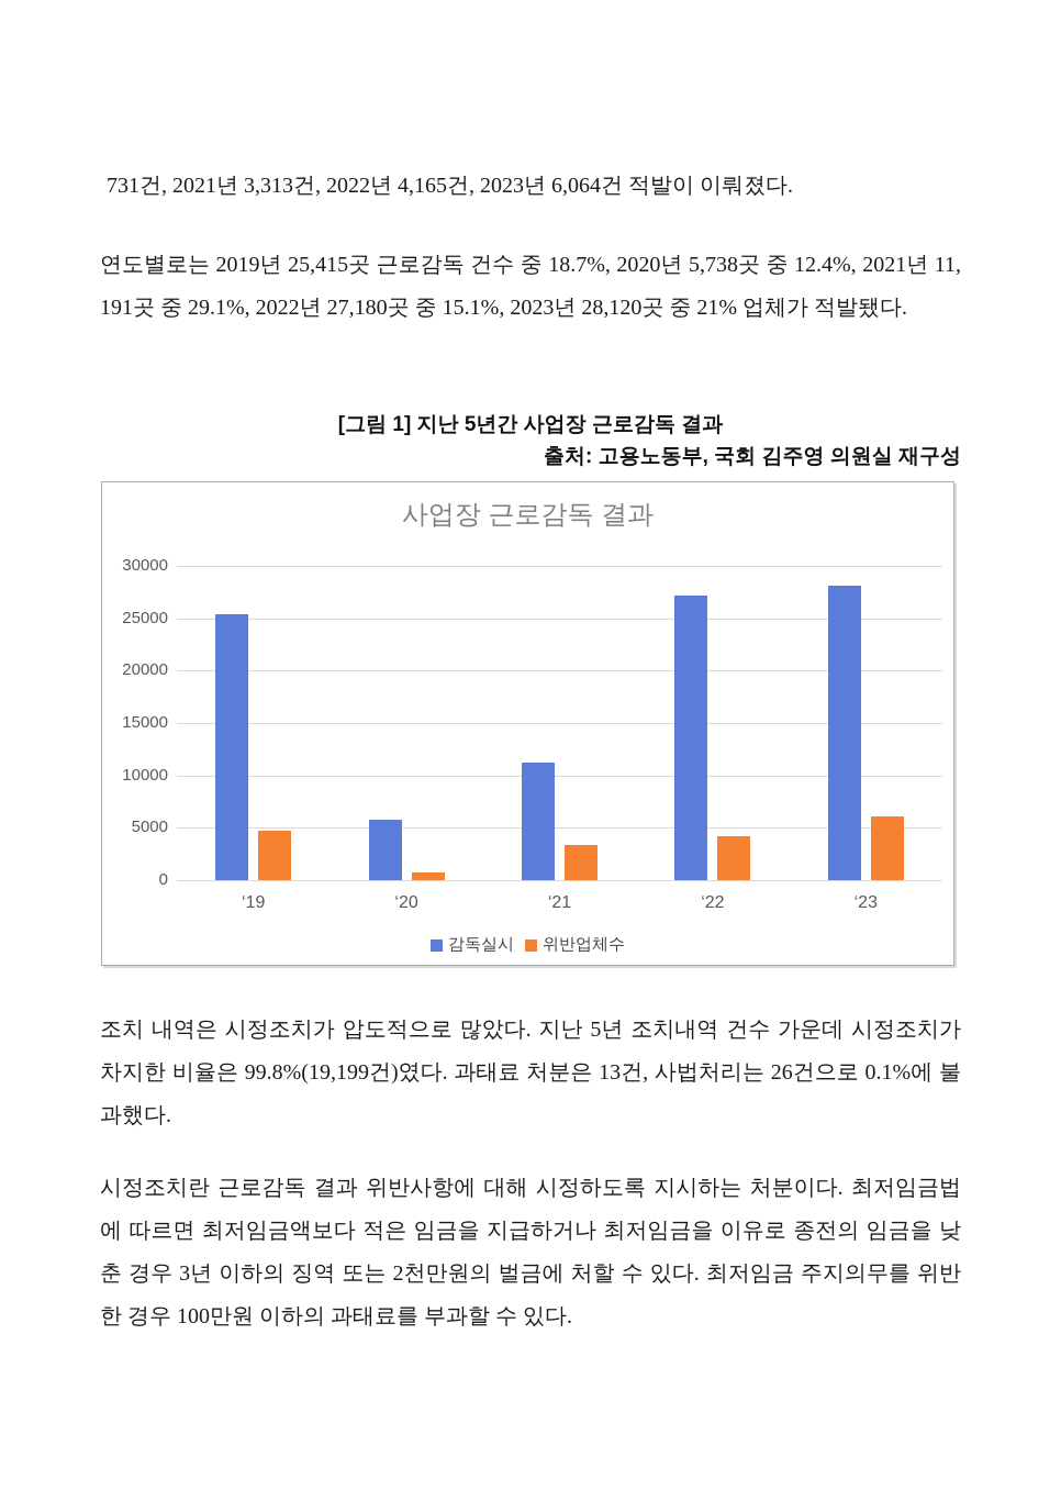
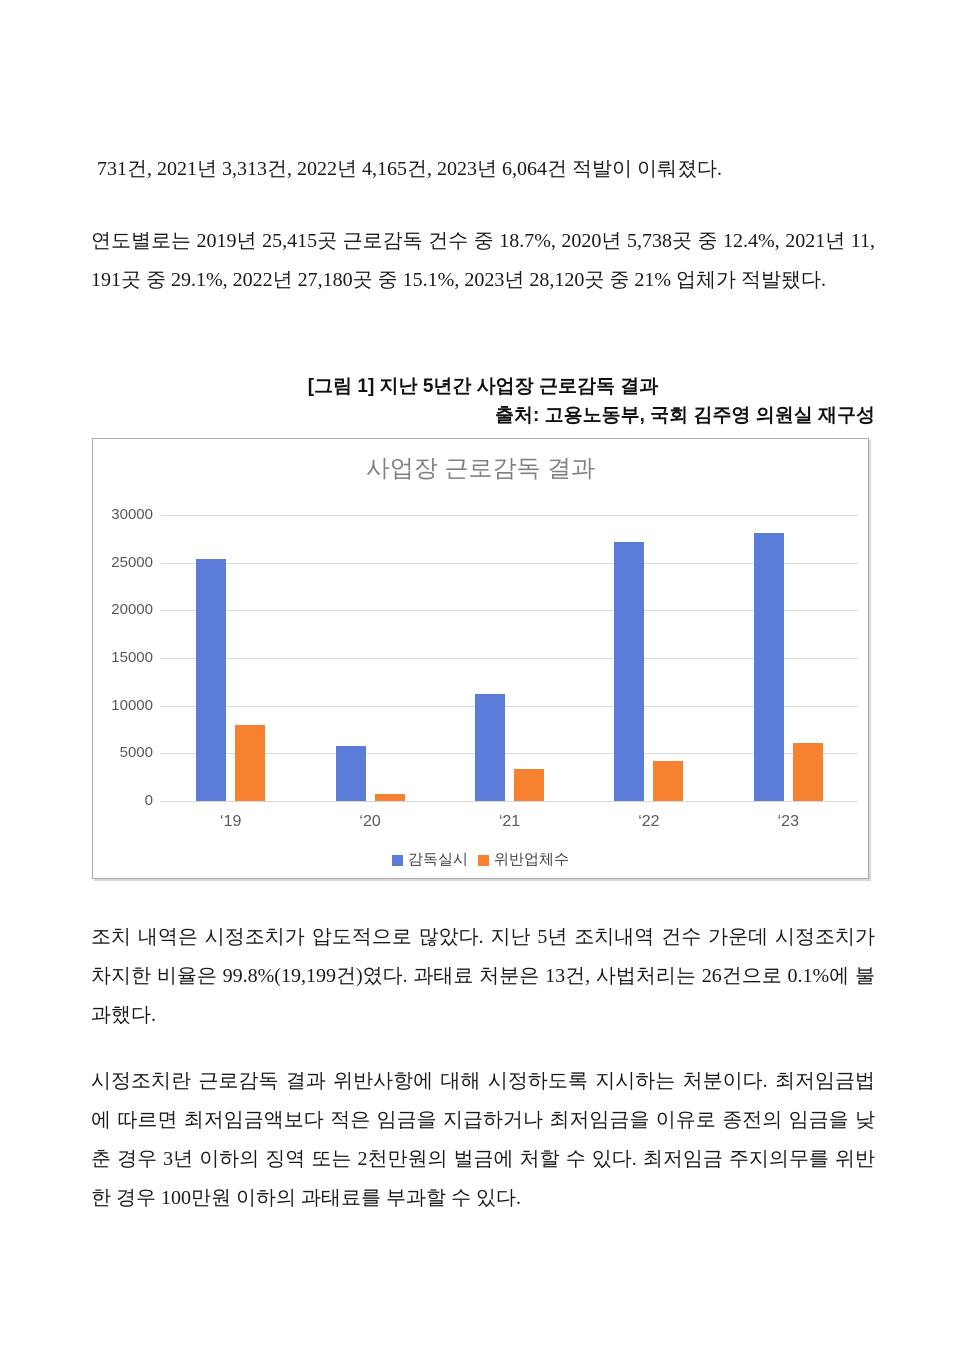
위반업체수/‘19: 5000 -> 8000
